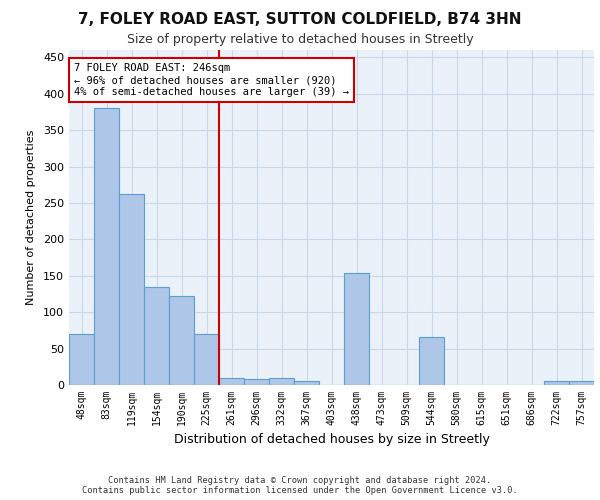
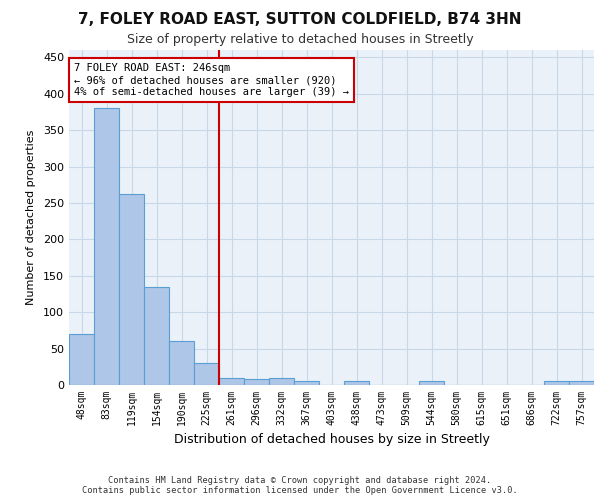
190sqm: 122 -> 60
225sqm: 70 -> 30
438sqm: 154 -> 5
544sqm: 66 -> 5
